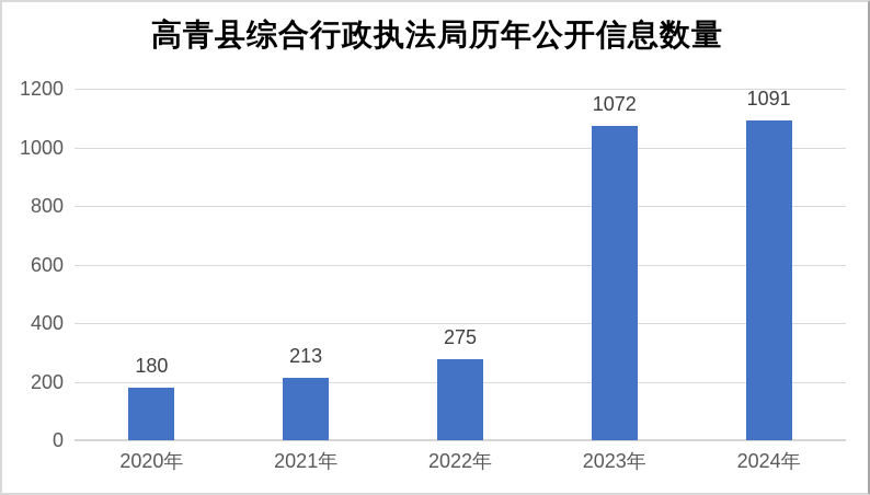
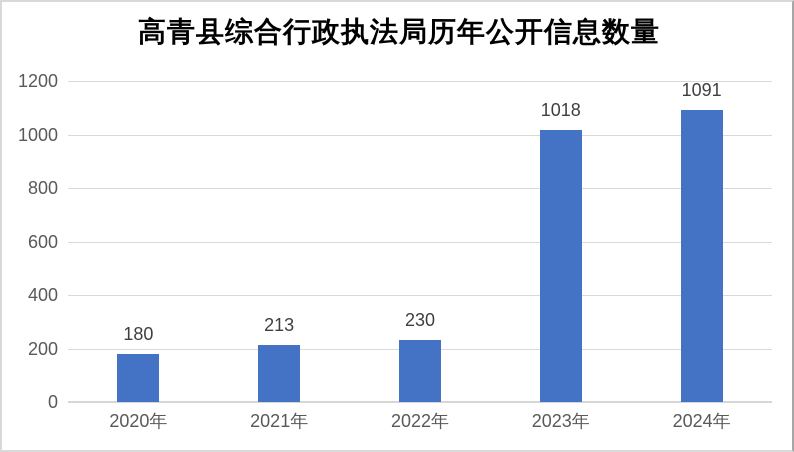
2022年: 275 -> 230
2023年: 1072 -> 1018
